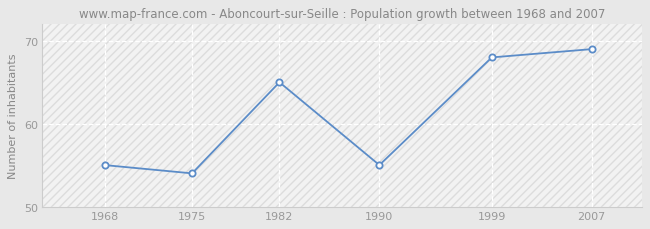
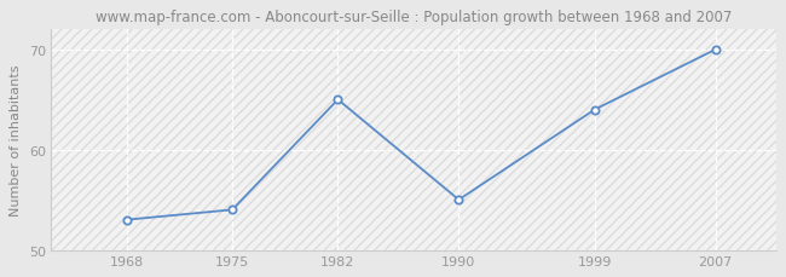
1968: 55 -> 53
1999: 68 -> 64
2007: 69 -> 70
